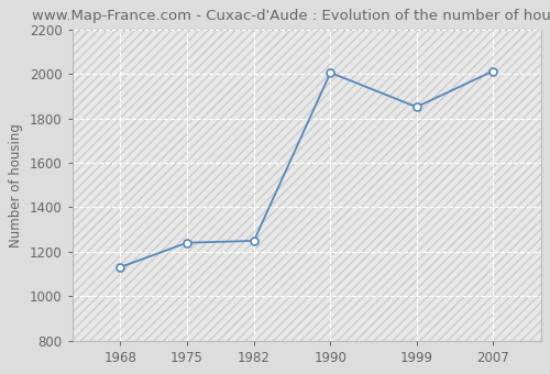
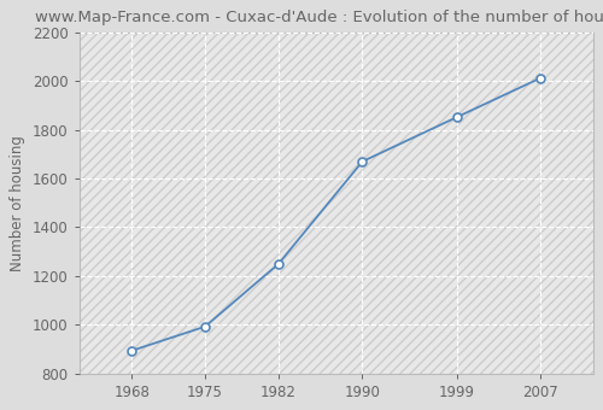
1968: 1130 -> 893
1975: 1240 -> 992
1990: 2005 -> 1669
